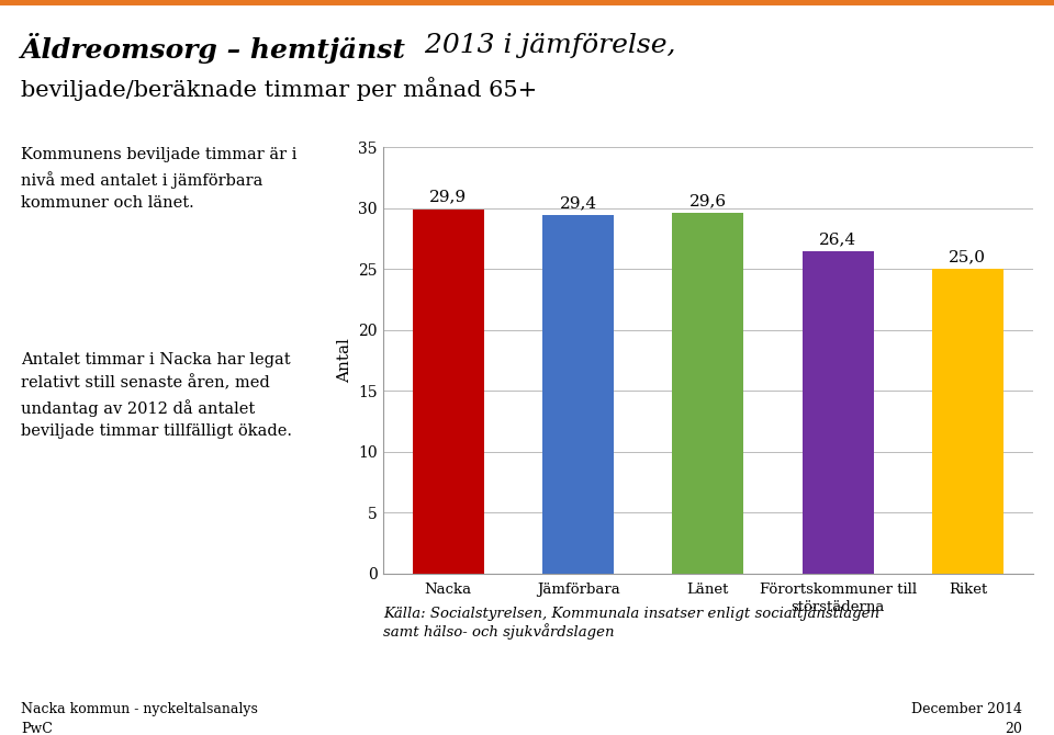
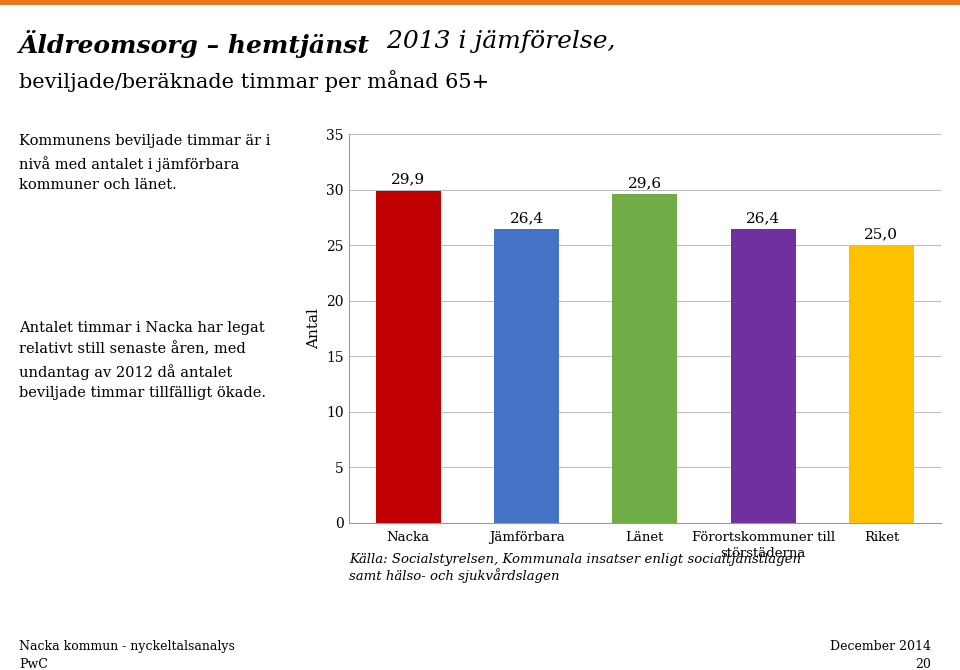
Jämförbara: 29,4 -> 26,4
